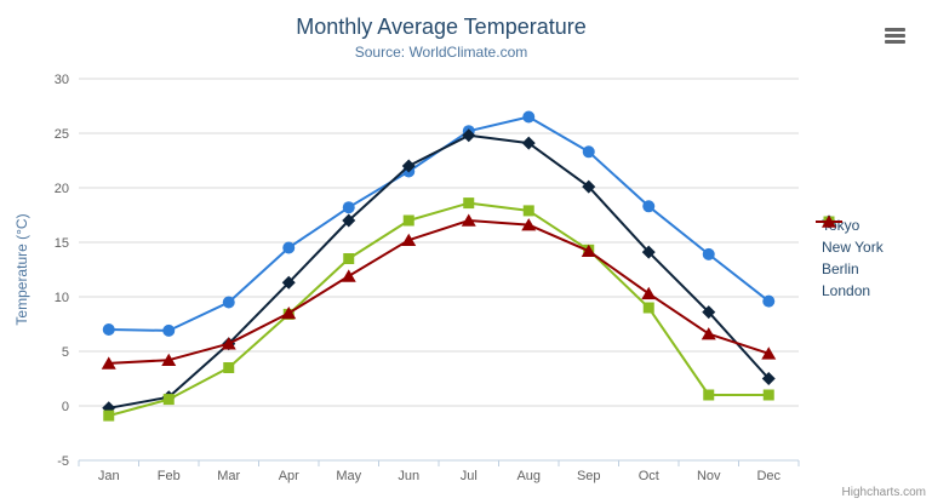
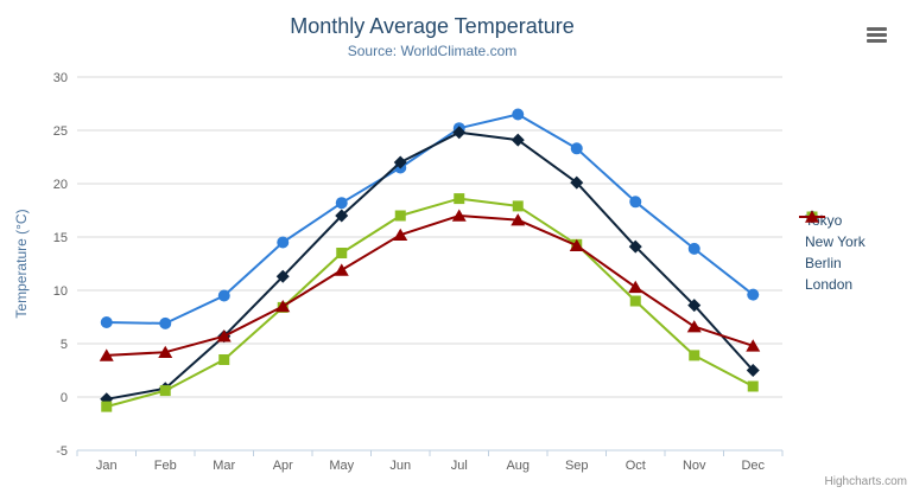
Berlin/Nov: 1 -> 4
